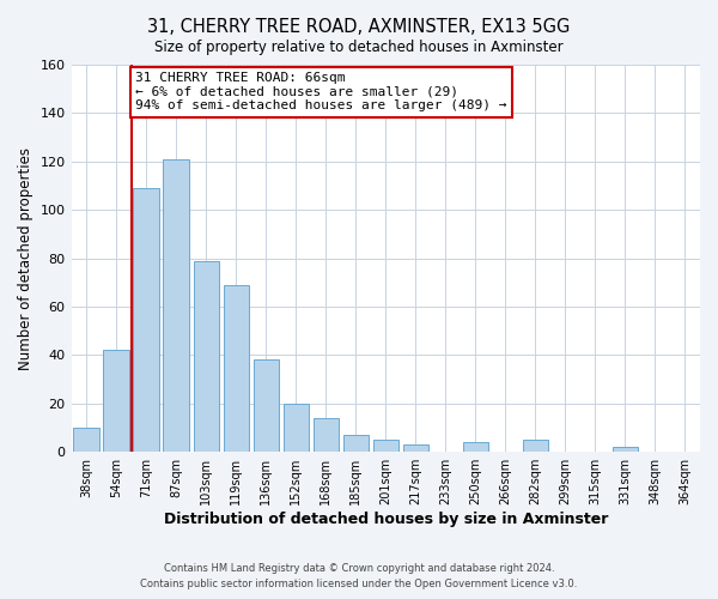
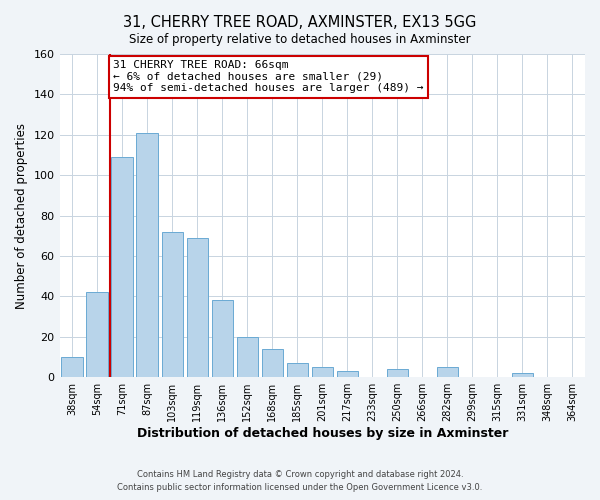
103sqm: 79 -> 72
